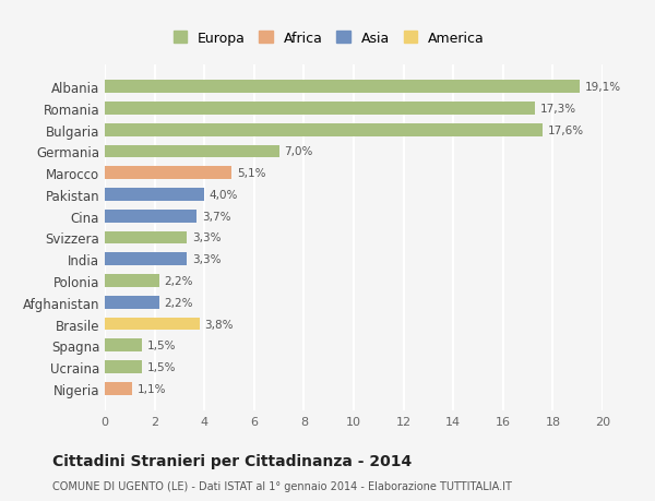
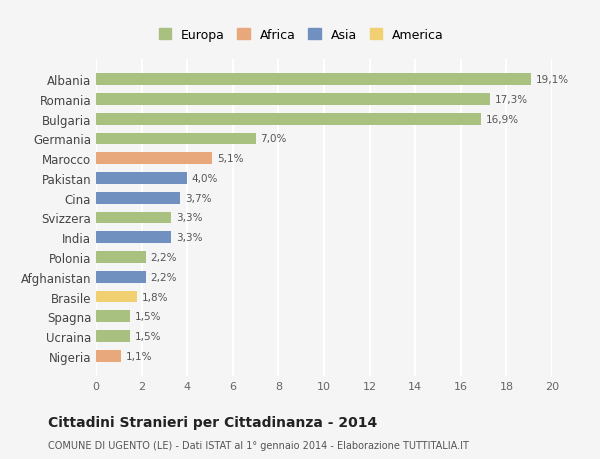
Bulgaria: 17,6% -> 16,9%
Brasile: 3,8% -> 1,8%
